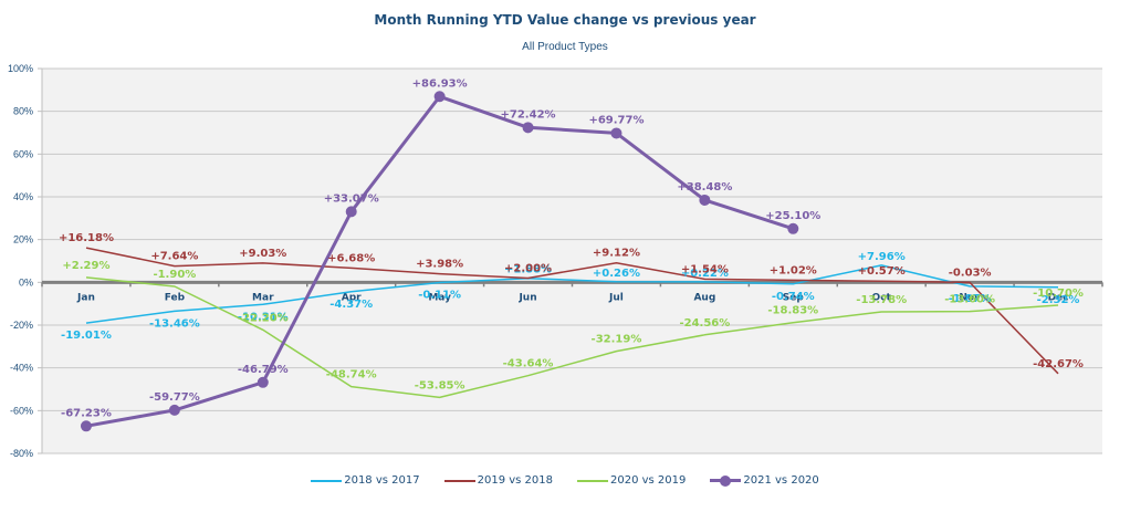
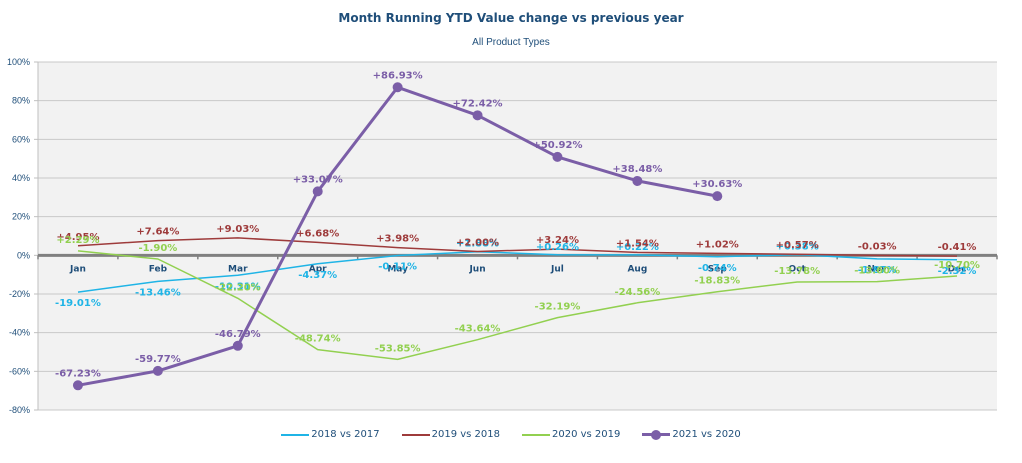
2019 vs 2018/Jan: +16.18% -> +4.95%
2019 vs 2018/Jul: +9.12% -> +3.24%
2021 vs 2020/Jul: +69.77% -> +50.92%
2021 vs 2020/Sep: +25.10% -> +30.63%
2018 vs 2017/Oct: +7.96% -> +0.38%
2019 vs 2018/Dec: -42.67% -> -0.41%
